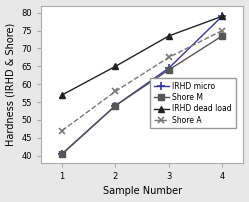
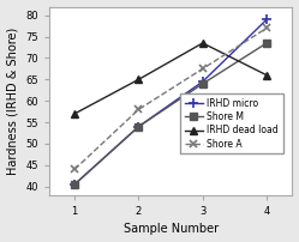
Shore A/1: 47.0 -> 44.0
IRHD dead load/4: 79.0 -> 66.0
Shore A/4: 75.0 -> 77.0
